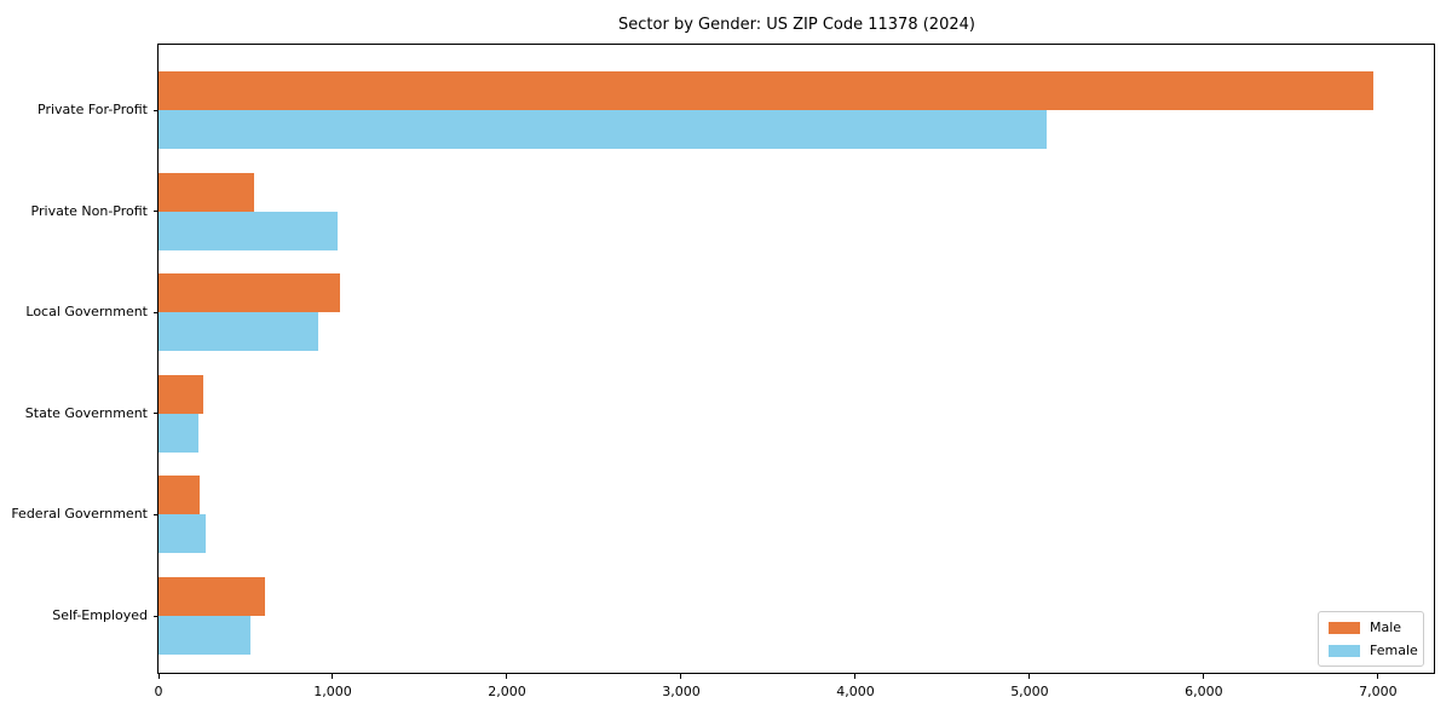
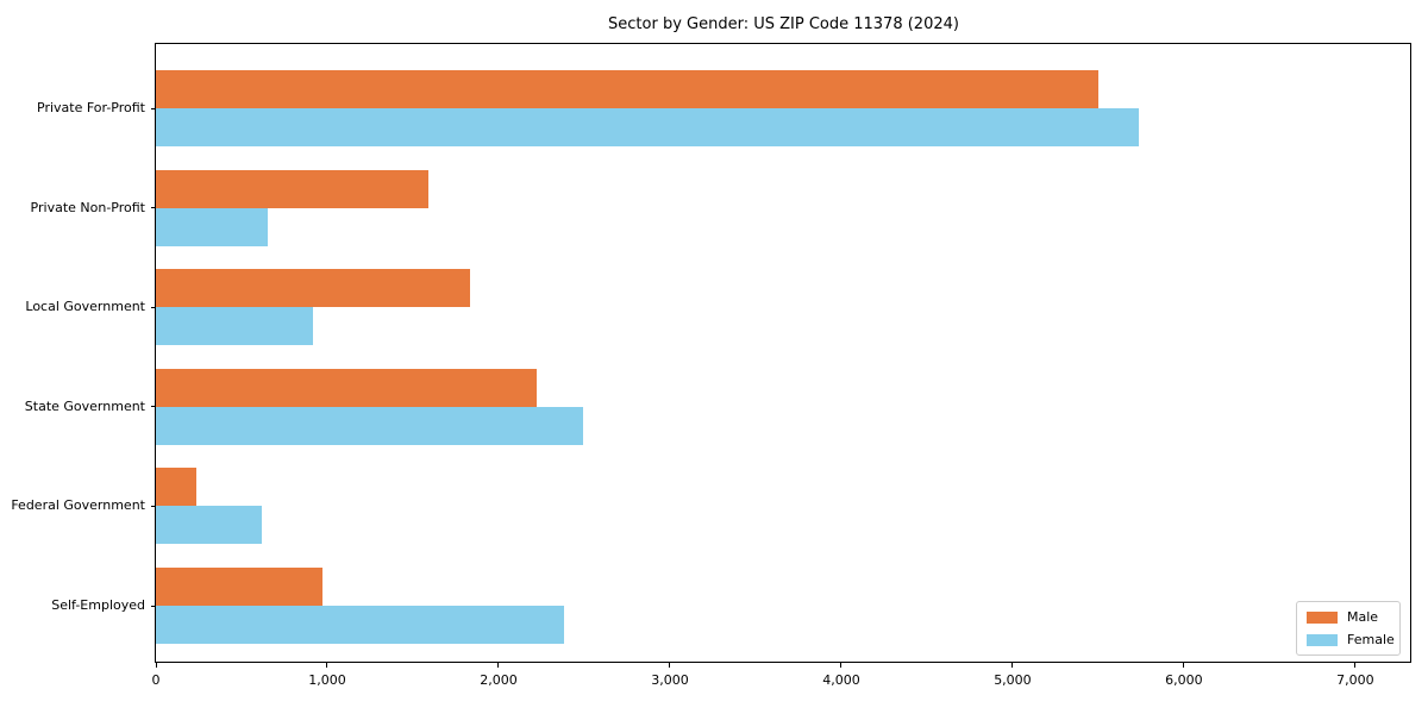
Male/Private For-Profit: 6970 -> 5500
Female/Private For-Profit: 5100 -> 5740
Male/Private Non-Profit: 550 -> 1590
Female/Private Non-Profit: 1020 -> 650
Male/Local Government: 1040 -> 1830
Male/State Government: 260 -> 2220
Female/State Government: 230 -> 2490
Female/Federal Government: 270 -> 620
Male/Self-Employed: 610 -> 970
Female/Self-Employed: 520 -> 2380
